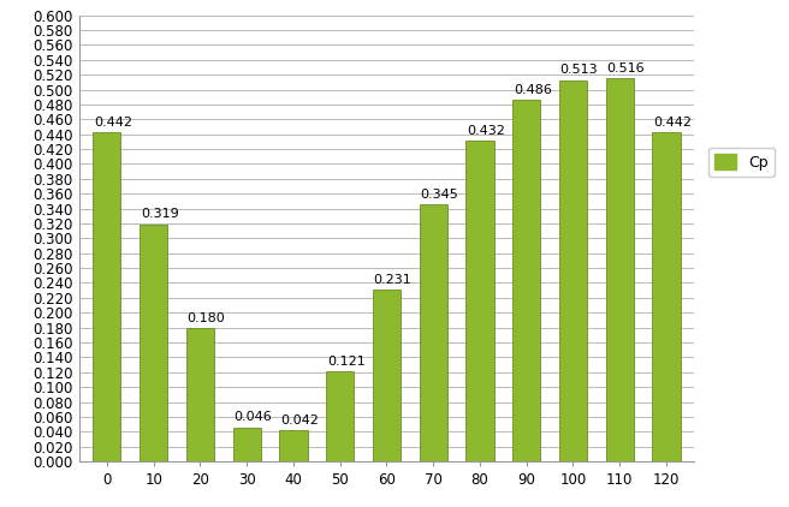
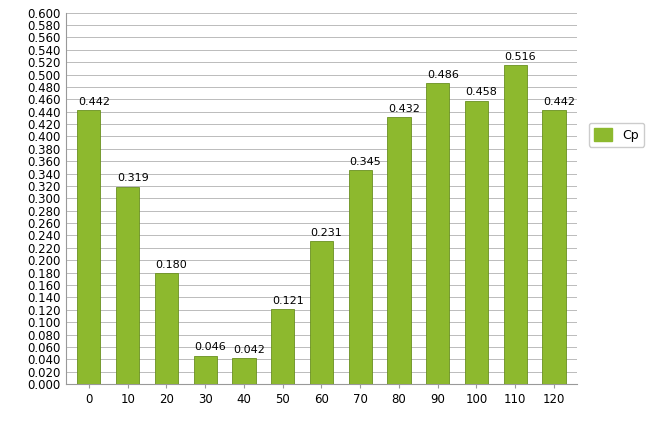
100: 0.513 -> 0.458
